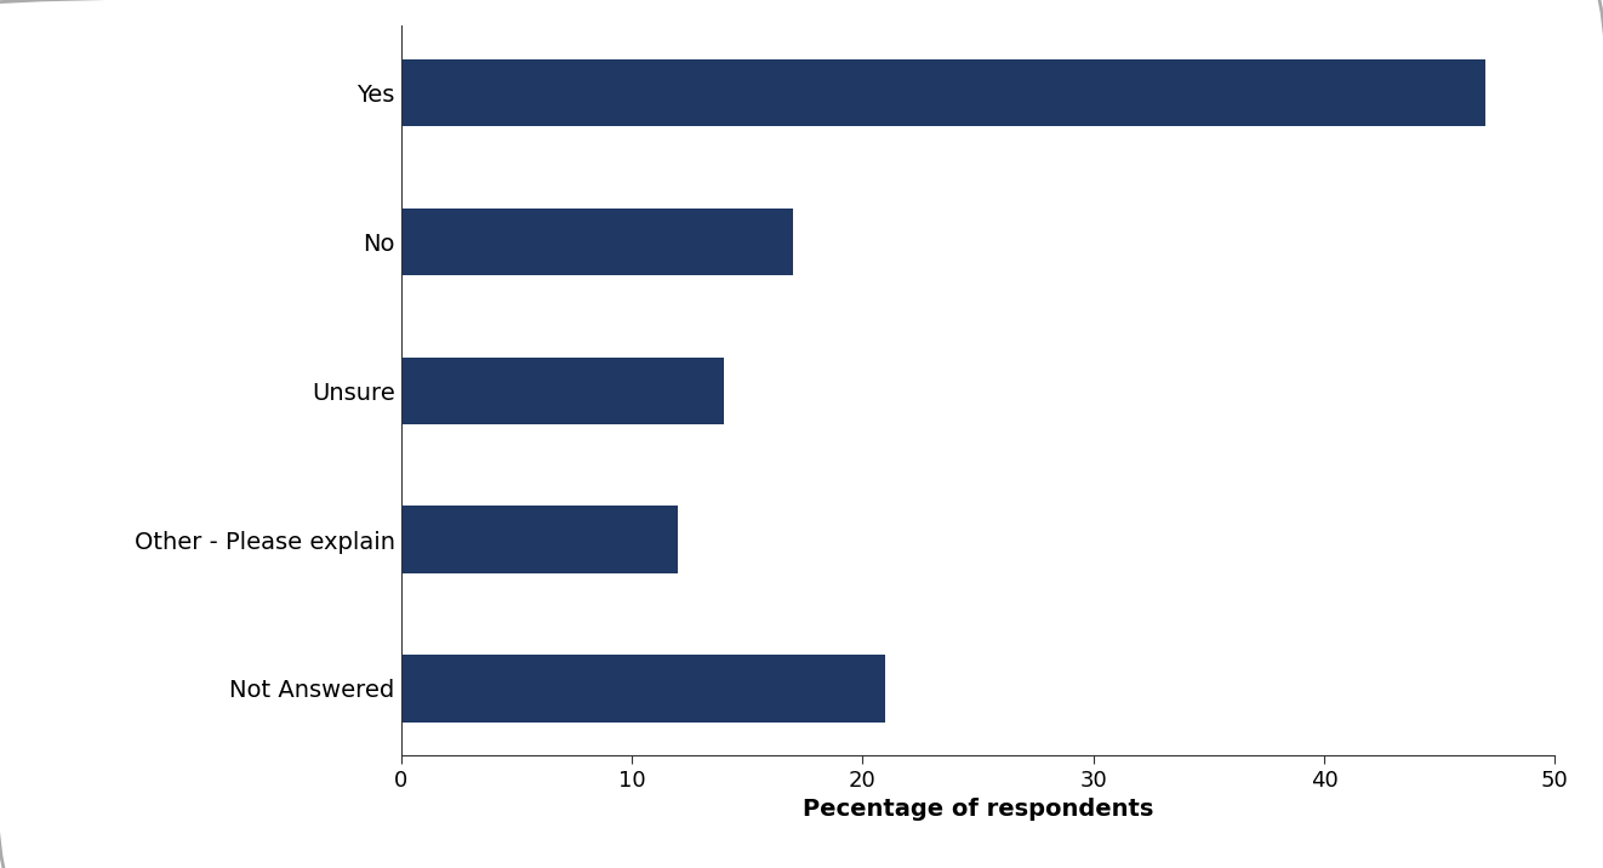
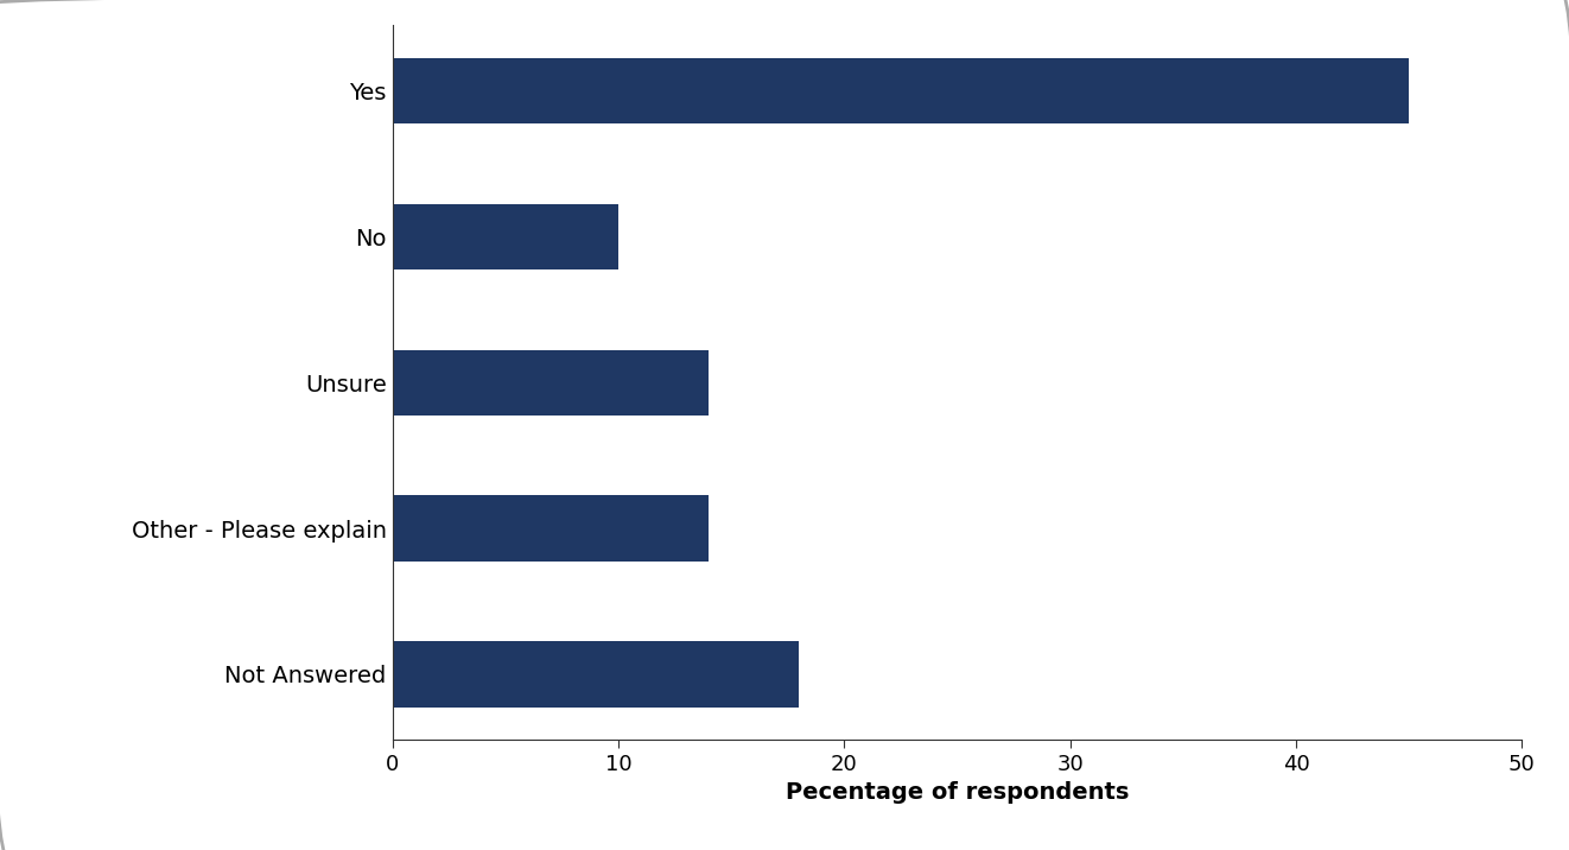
Yes: 47 -> 45
No: 17 -> 10
Other - Please explain: 12 -> 14
Not Answered: 21 -> 18
